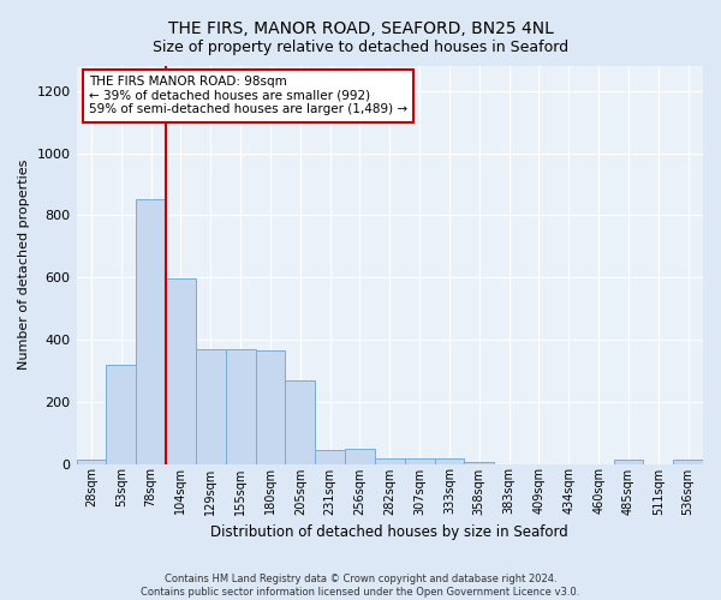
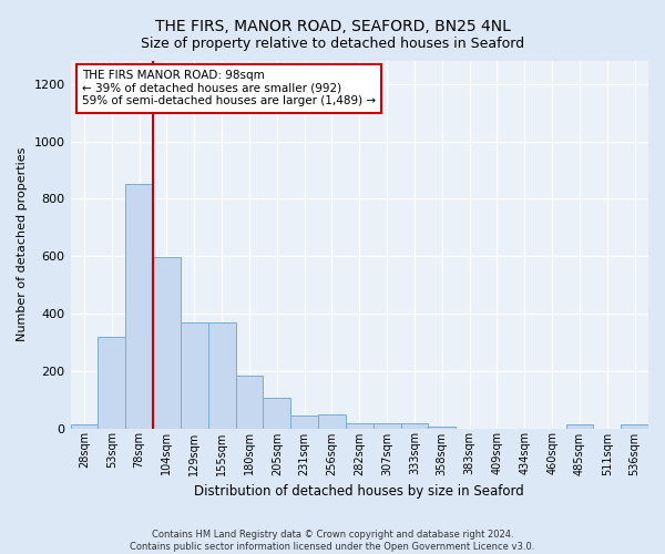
180sqm: 365 -> 185
205sqm: 270 -> 105
